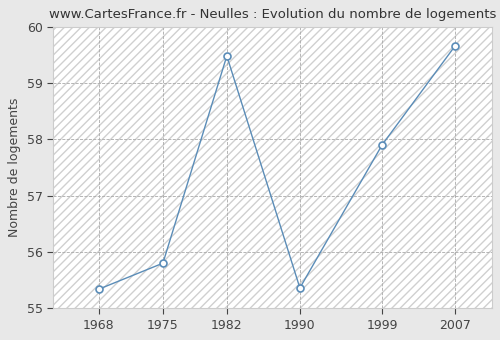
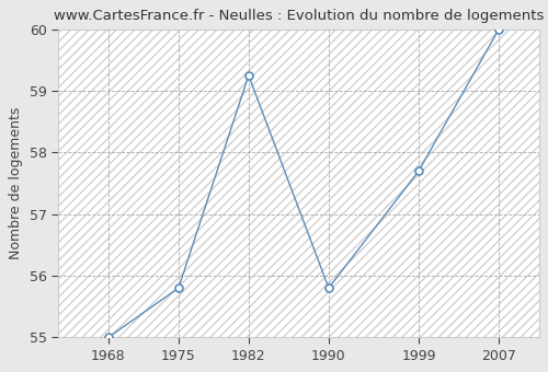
1968: 55.34 -> 55.00
1982: 59.48 -> 59.25
1990: 55.36 -> 55.80
1999: 57.90 -> 57.70
2007: 59.66 -> 60.00
